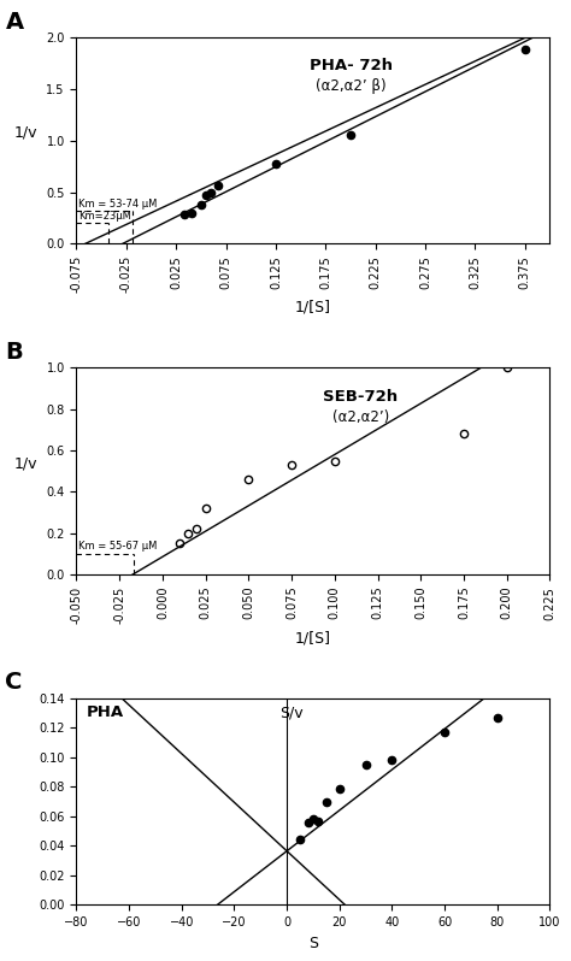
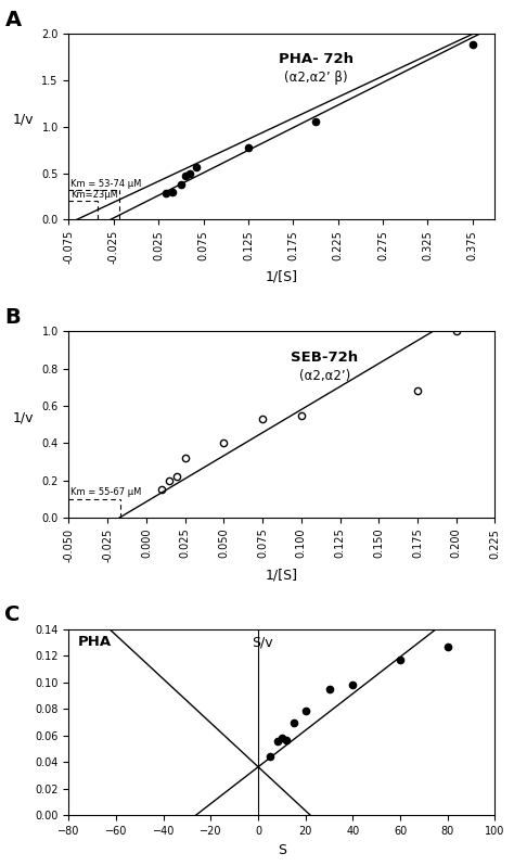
0.050: 0.46 -> 0.40
